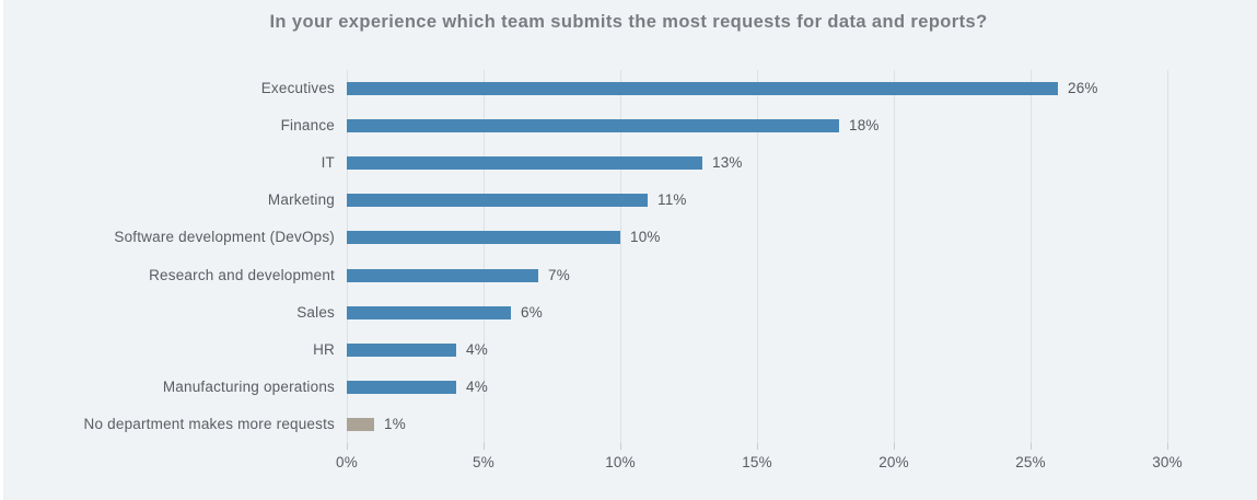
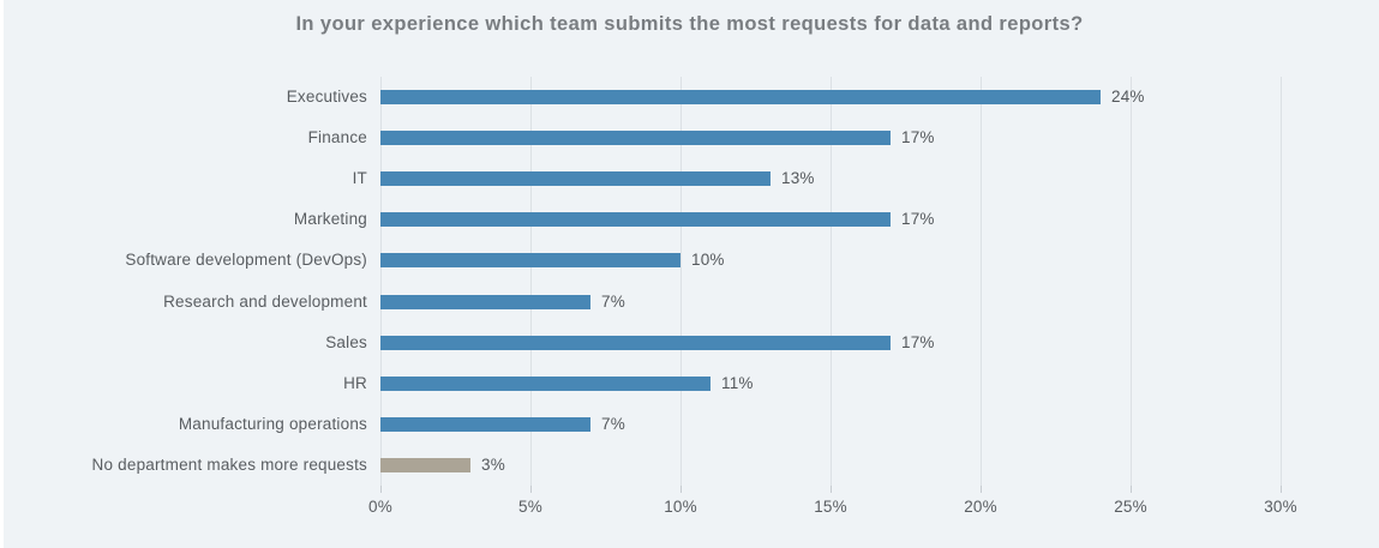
Executives: 26% -> 24%
Finance: 18% -> 17%
Marketing: 11% -> 17%
Sales: 6% -> 17%
HR: 4% -> 11%
Manufacturing operations: 4% -> 7%
No department makes more requests: 1% -> 3%
